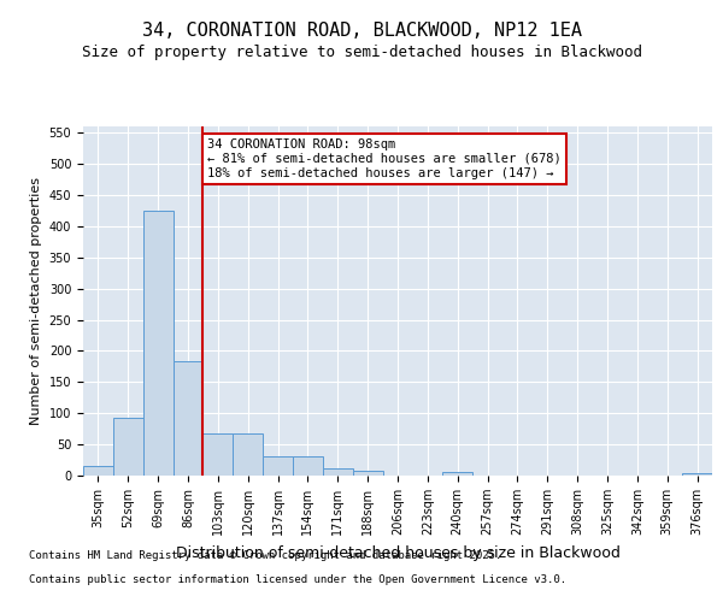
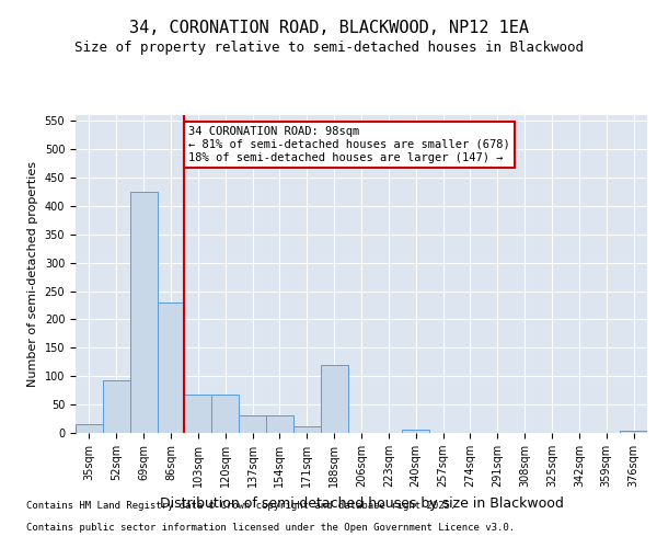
86sqm: 184 -> 230
188sqm: 7 -> 120
